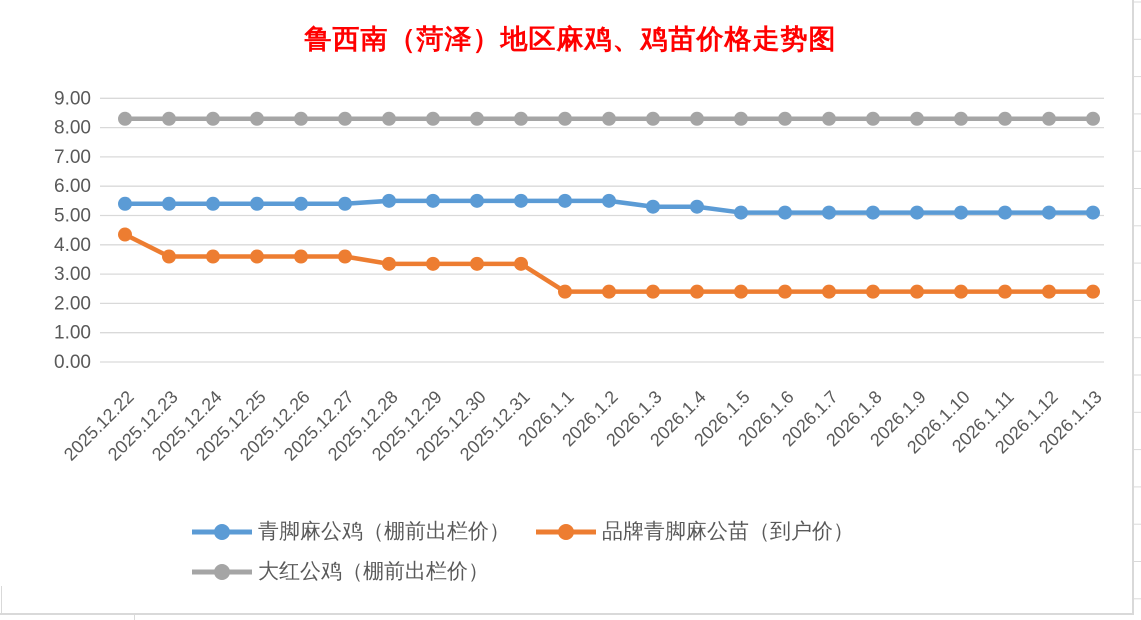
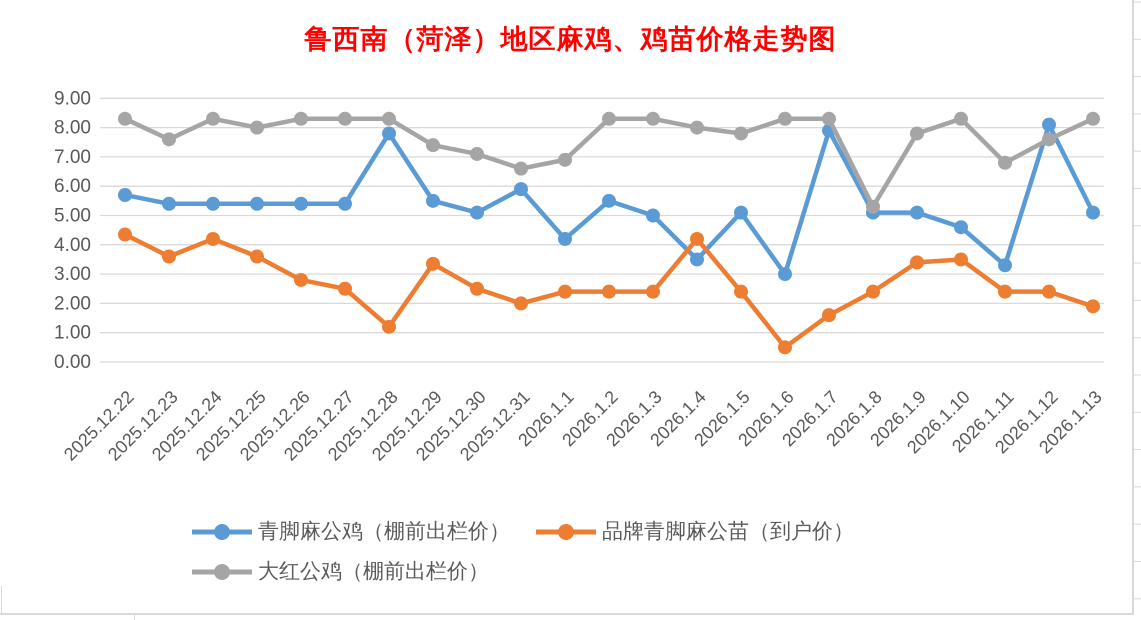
青脚麻公鸡（棚前出栏价）/2025.12.22: 5.4 -> 5.7
大红公鸡（棚前出栏价）/2025.12.23: 8.3 -> 7.6
品牌青脚麻公苗（到户价）/2025.12.24: 3.6 -> 4.2
大红公鸡（棚前出栏价）/2025.12.25: 8.3 -> 8.0
品牌青脚麻公苗（到户价）/2025.12.26: 3.6 -> 2.8
品牌青脚麻公苗（到户价）/2025.12.27: 3.6 -> 2.5
青脚麻公鸡（棚前出栏价）/2025.12.28: 5.5 -> 7.8
品牌青脚麻公苗（到户价）/2025.12.28: 3.4 -> 1.2
大红公鸡（棚前出栏价）/2025.12.29: 8.3 -> 7.4
青脚麻公鸡（棚前出栏价）/2025.12.30: 5.5 -> 5.1
品牌青脚麻公苗（到户价）/2025.12.30: 3.4 -> 2.5
大红公鸡（棚前出栏价）/2025.12.30: 8.3 -> 7.1
青脚麻公鸡（棚前出栏价）/2025.12.31: 5.5 -> 5.9
品牌青脚麻公苗（到户价）/2025.12.31: 3.4 -> 2.0
大红公鸡（棚前出栏价）/2025.12.31: 8.3 -> 6.6
青脚麻公鸡（棚前出栏价）/2026.1.1: 5.5 -> 4.2
大红公鸡（棚前出栏价）/2026.1.1: 8.3 -> 6.9
青脚麻公鸡（棚前出栏价）/2026.1.3: 5.3 -> 5.0
青脚麻公鸡（棚前出栏价）/2026.1.4: 5.3 -> 3.5
品牌青脚麻公苗（到户价）/2026.1.4: 2.4 -> 4.2
大红公鸡（棚前出栏价）/2026.1.4: 8.3 -> 8.0
大红公鸡（棚前出栏价）/2026.1.5: 8.3 -> 7.8
青脚麻公鸡（棚前出栏价）/2026.1.6: 5.1 -> 3.0
品牌青脚麻公苗（到户价）/2026.1.6: 2.4 -> 0.5
青脚麻公鸡（棚前出栏价）/2026.1.7: 5.1 -> 7.9
品牌青脚麻公苗（到户价）/2026.1.7: 2.4 -> 1.6
大红公鸡（棚前出栏价）/2026.1.8: 8.3 -> 5.3
品牌青脚麻公苗（到户价）/2026.1.9: 2.4 -> 3.4
大红公鸡（棚前出栏价）/2026.1.9: 8.3 -> 7.8
青脚麻公鸡（棚前出栏价）/2026.1.10: 5.1 -> 4.6
品牌青脚麻公苗（到户价）/2026.1.10: 2.4 -> 3.5
青脚麻公鸡（棚前出栏价）/2026.1.11: 5.1 -> 3.3
大红公鸡（棚前出栏价）/2026.1.11: 8.3 -> 6.8
青脚麻公鸡（棚前出栏价）/2026.1.12: 5.1 -> 8.1
大红公鸡（棚前出栏价）/2026.1.12: 8.3 -> 7.6
品牌青脚麻公苗（到户价）/2026.1.13: 2.4 -> 1.9
